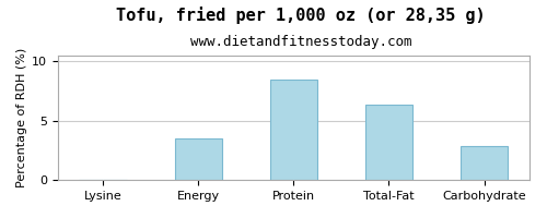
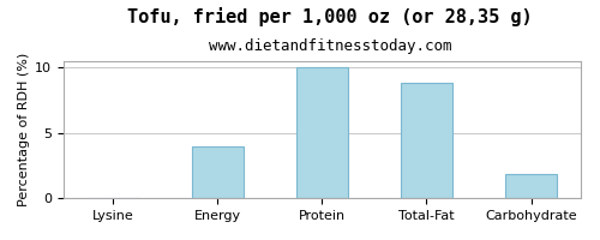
Energy: 3.5 -> 4.0
Protein: 8.5 -> 10.0
Total-Fat: 6.4 -> 8.8
Carbohydrate: 2.9 -> 1.9
